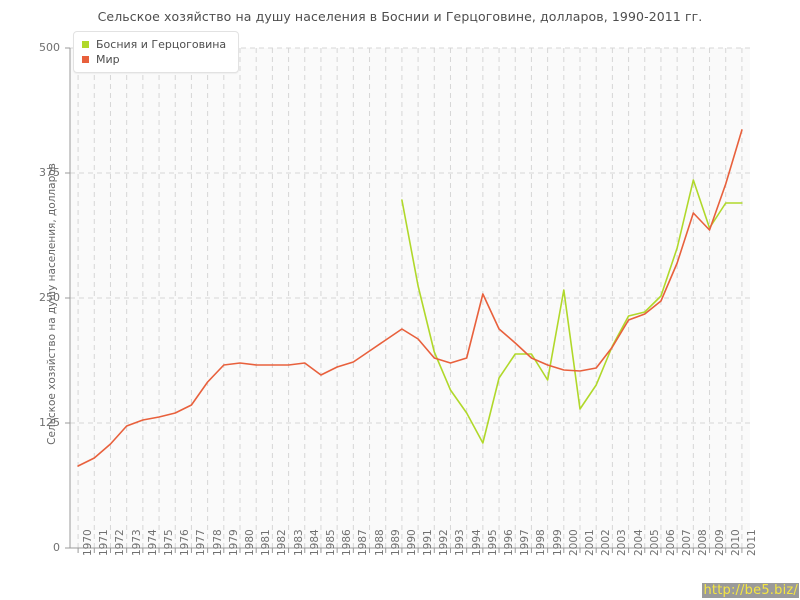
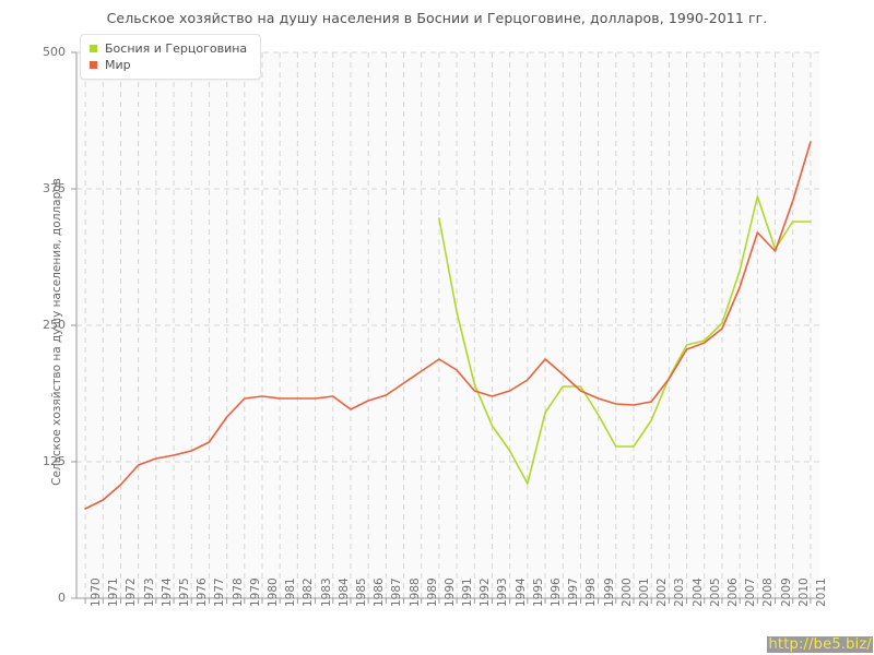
Мир/1995: 254 -> 200
Босния и Герцоговина/2000: 258 -> 139
